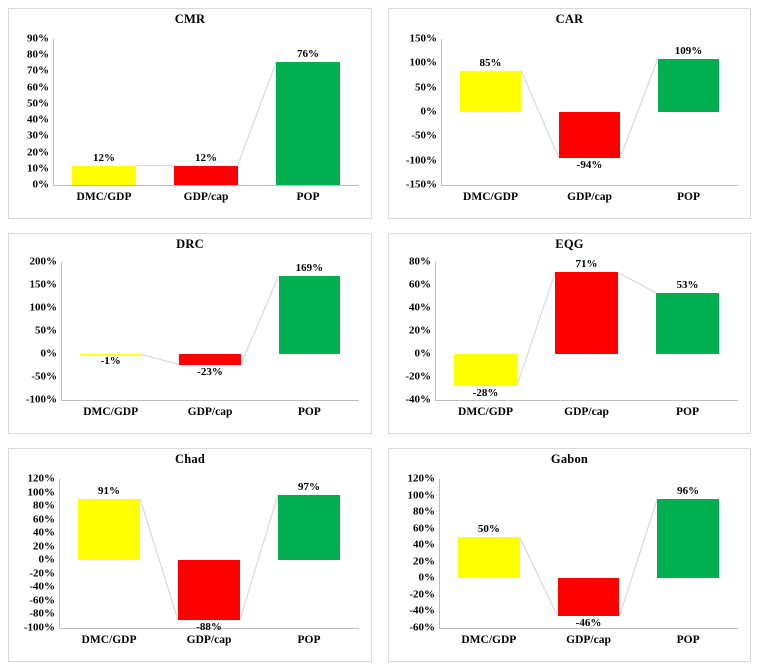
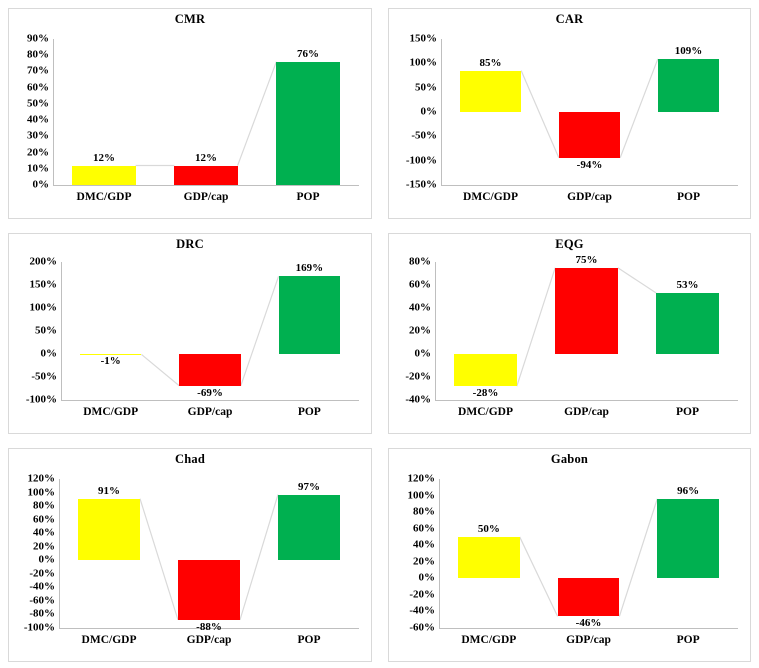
DRC/GDP/cap: -23% -> -69%
EQG/GDP/cap: 71% -> 75%
